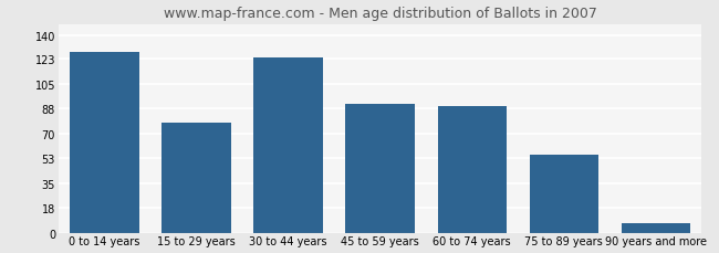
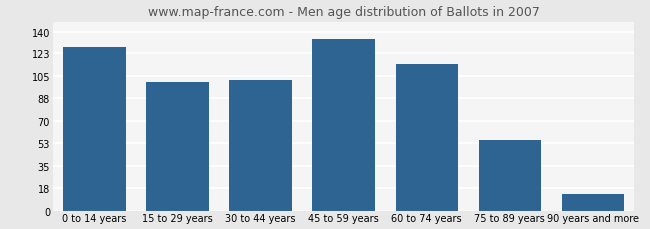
15 to 29 years: 78 -> 101
30 to 44 years: 124 -> 102
45 to 59 years: 91 -> 134
60 to 74 years: 90 -> 115
90 years and more: 7 -> 13
